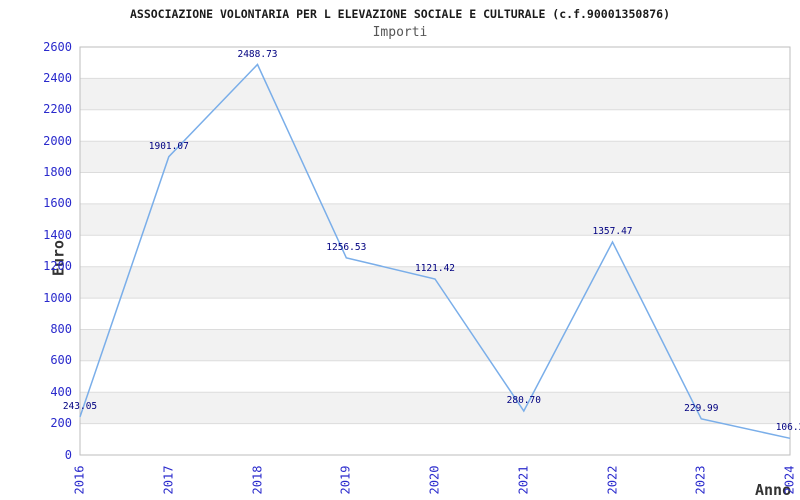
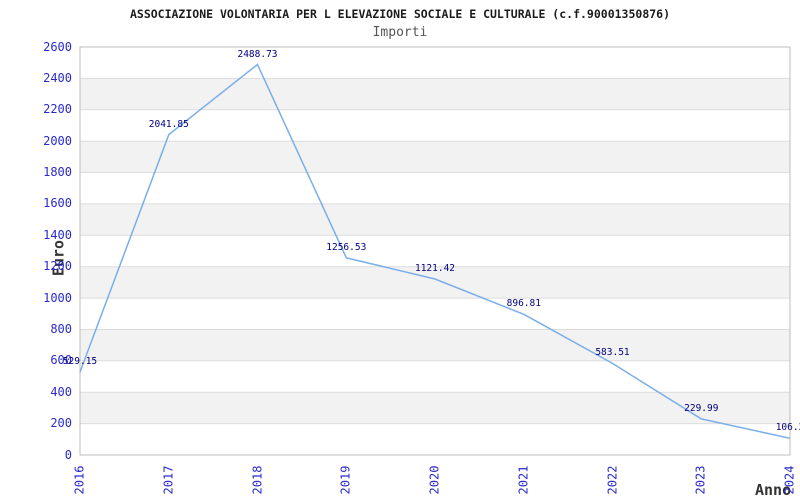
2016: 243.05 -> 529.15
2017: 1901.07 -> 2041.85
2021: 280.70 -> 896.81
2022: 1357.47 -> 583.51
